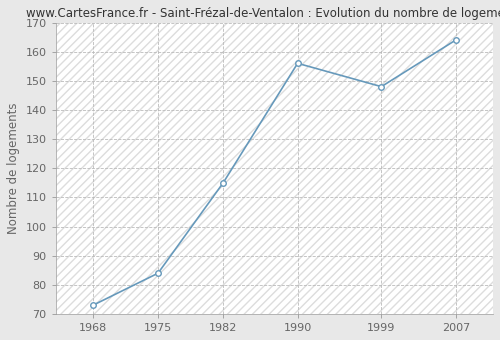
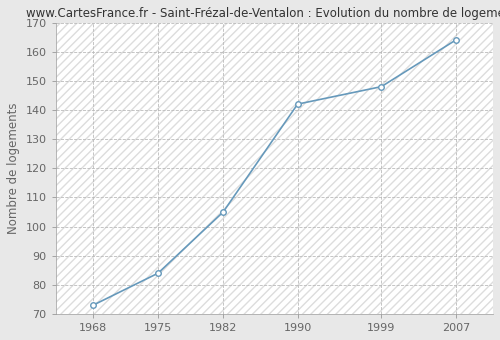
1982: 115 -> 105
1990: 156 -> 142
